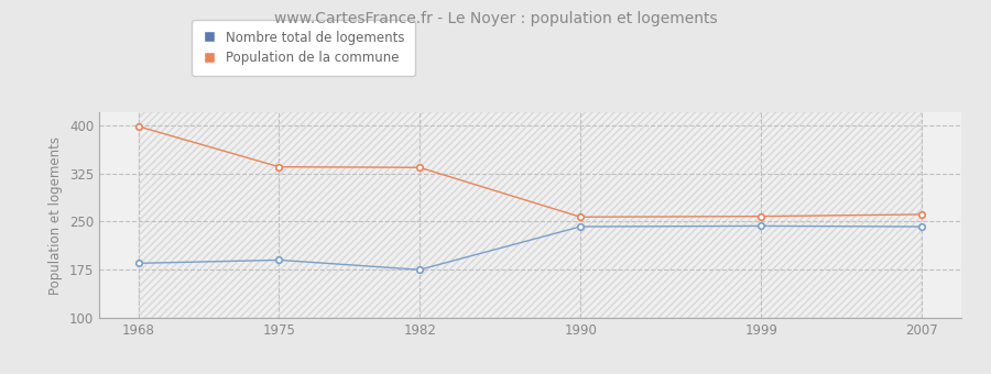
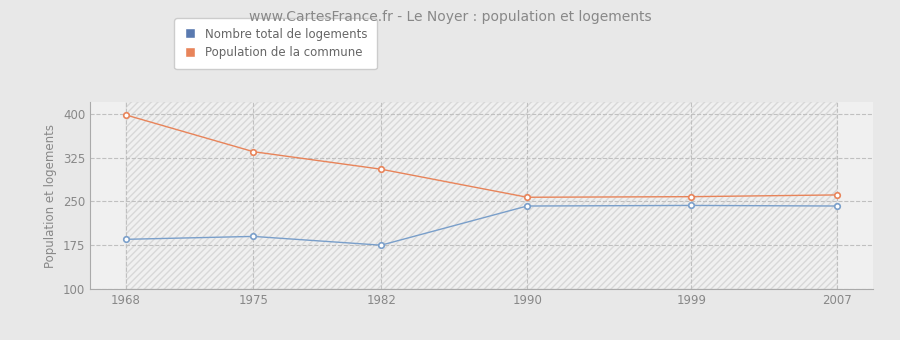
Population de la commune/1982: 334 -> 305
